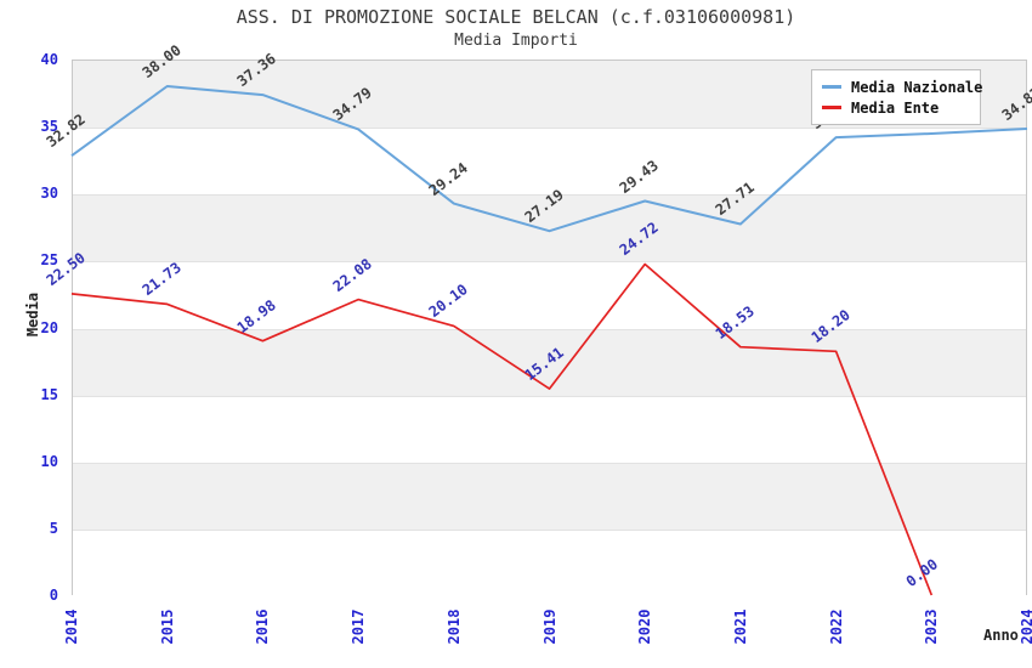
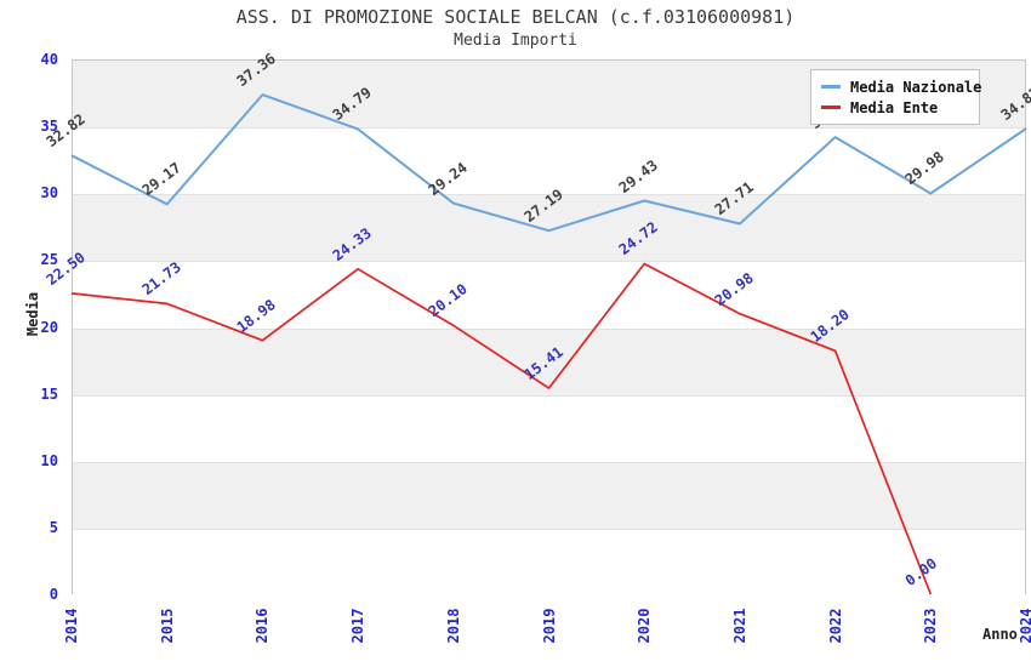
Media Nazionale/2015: 38.00 -> 29.17
Media Ente/2017: 22.08 -> 24.33
Media Ente/2021: 18.53 -> 20.98
Media Nazionale/2023: 34.47 -> 29.98
